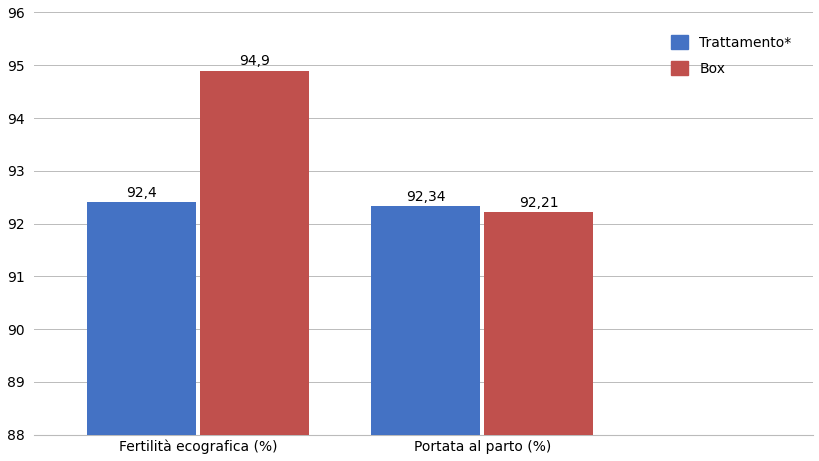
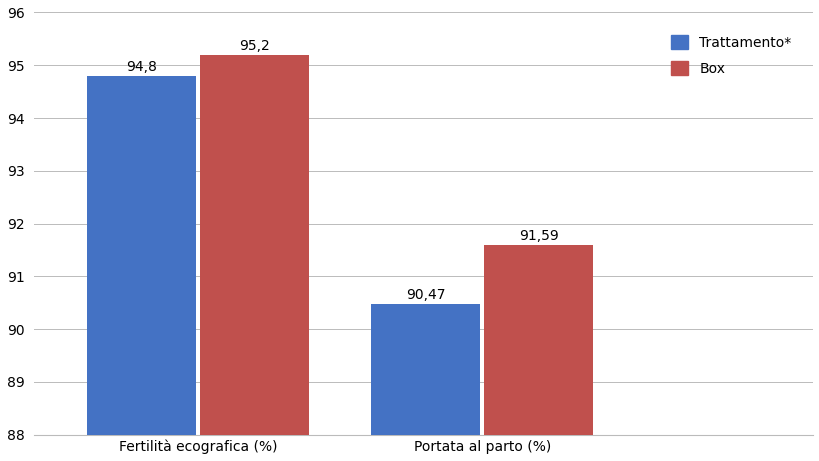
Trattamento*/Fertilità ecografica (%): 92,4 -> 94,8
Box/Fertilità ecografica (%): 94,9 -> 95,2
Trattamento*/Portata al parto (%): 92,34 -> 90,47
Box/Portata al parto (%): 92,21 -> 91,59
